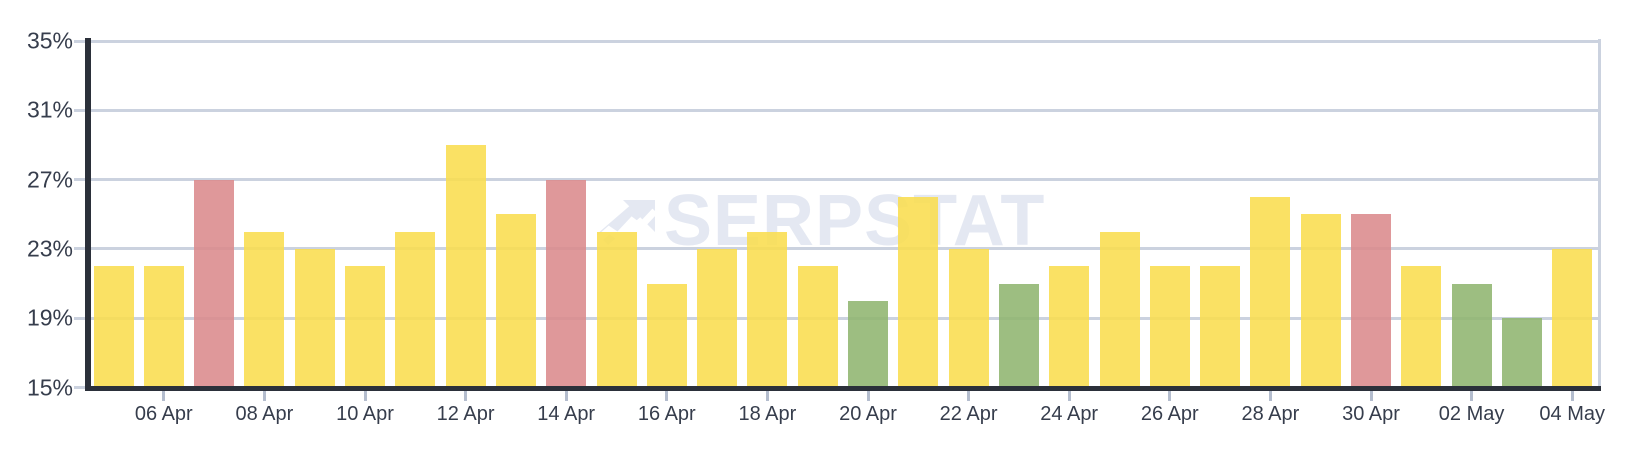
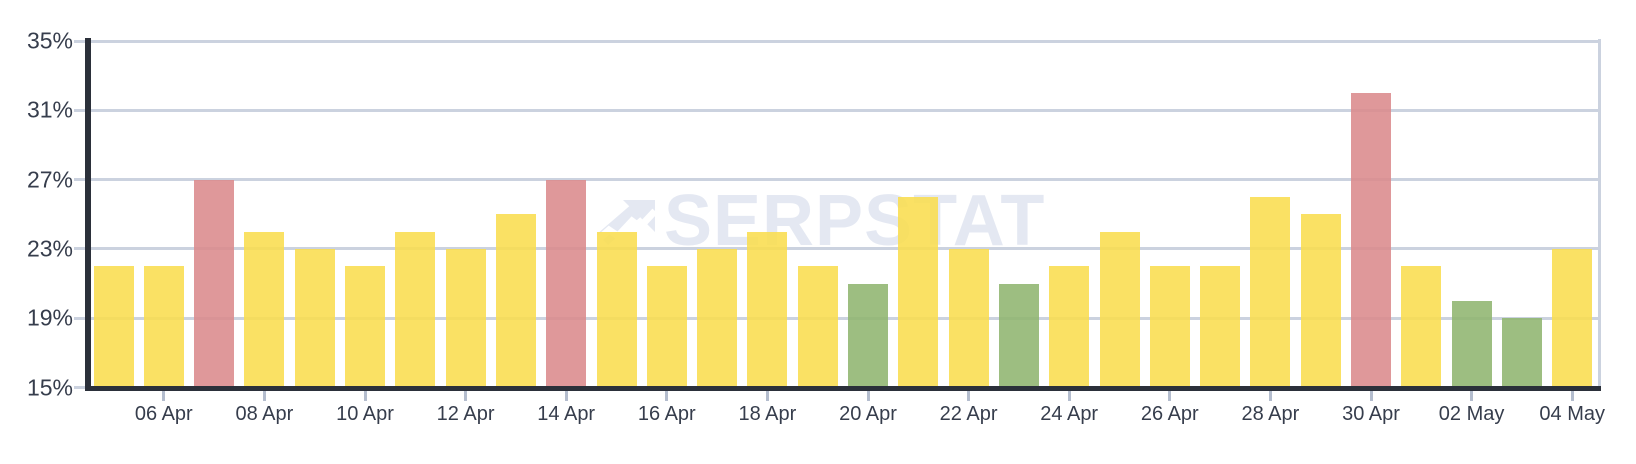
12 Apr: 29% -> 23%
16 Apr: 21% -> 22%
20 Apr: 20% -> 21%
30 Apr: 25% -> 32%
02 May: 21% -> 20%
